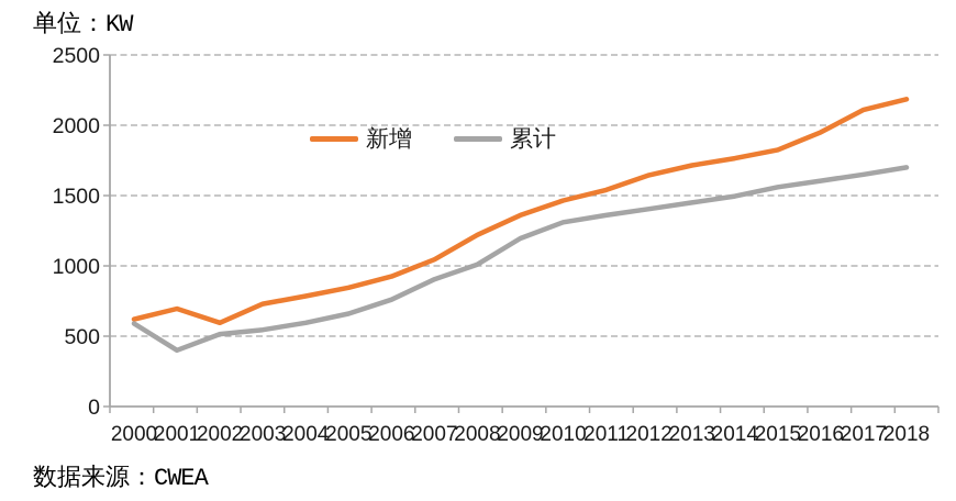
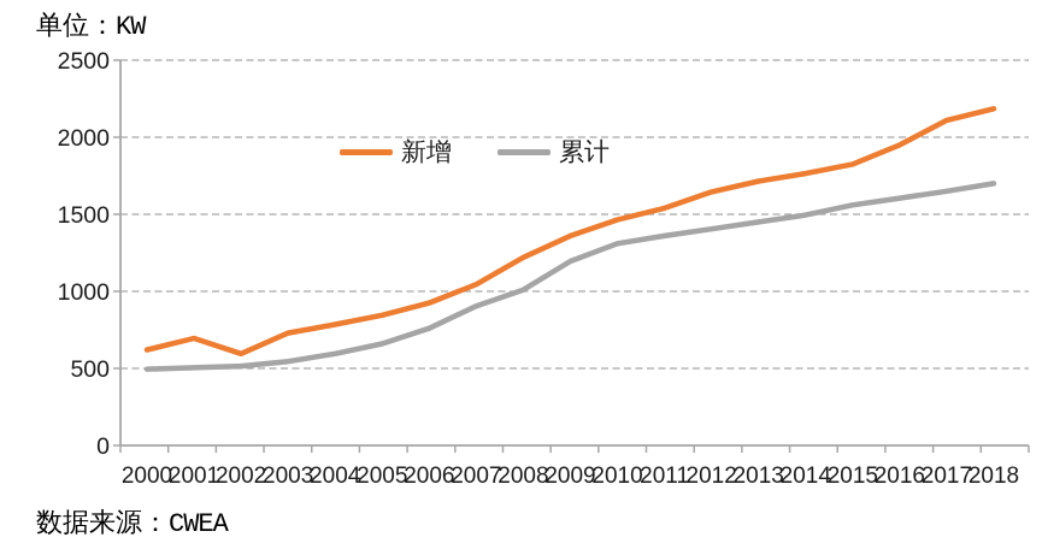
累计/2000: 590 -> 500
累计/2001: 400 -> 500
